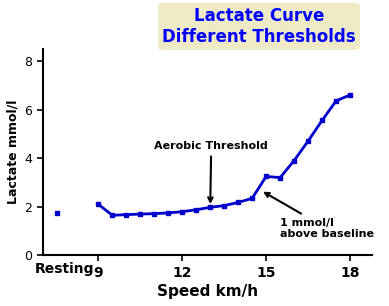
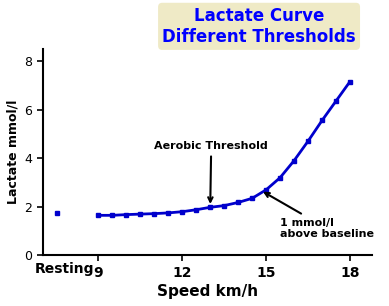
9: 2.10 -> 1.65
15: 3.25 -> 2.70
18: 6.60 -> 7.15
